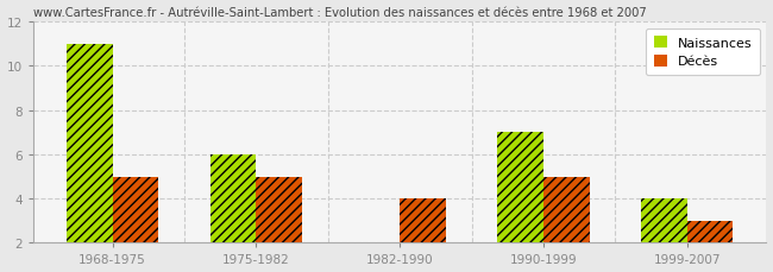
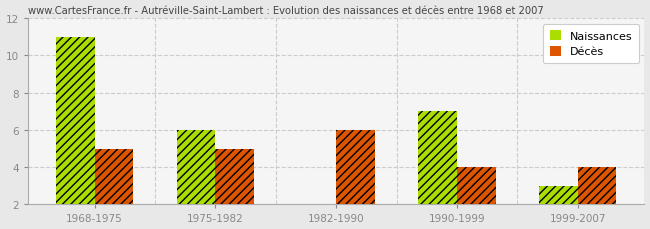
Décès/1982-1990: 4 -> 6
Décès/1990-1999: 5 -> 4
Naissances/1999-2007: 4 -> 3
Décès/1999-2007: 3 -> 4
